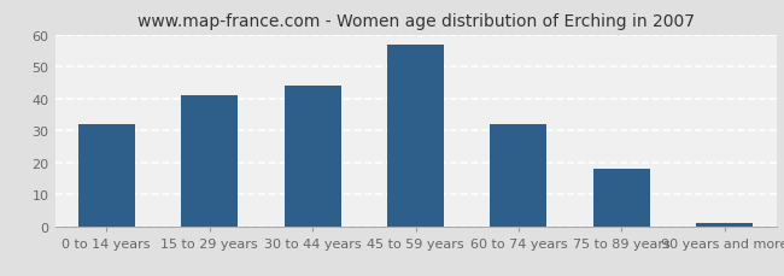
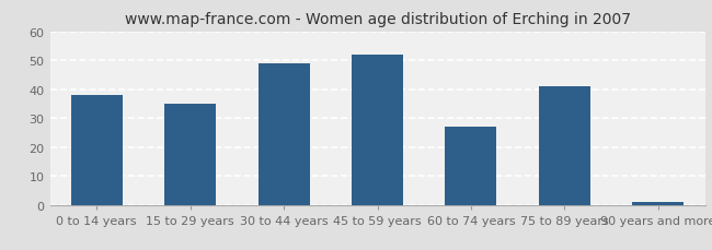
0 to 14 years: 32 -> 38
15 to 29 years: 41 -> 35
30 to 44 years: 44 -> 49
45 to 59 years: 57 -> 52
60 to 74 years: 32 -> 27
75 to 89 years: 18 -> 41
